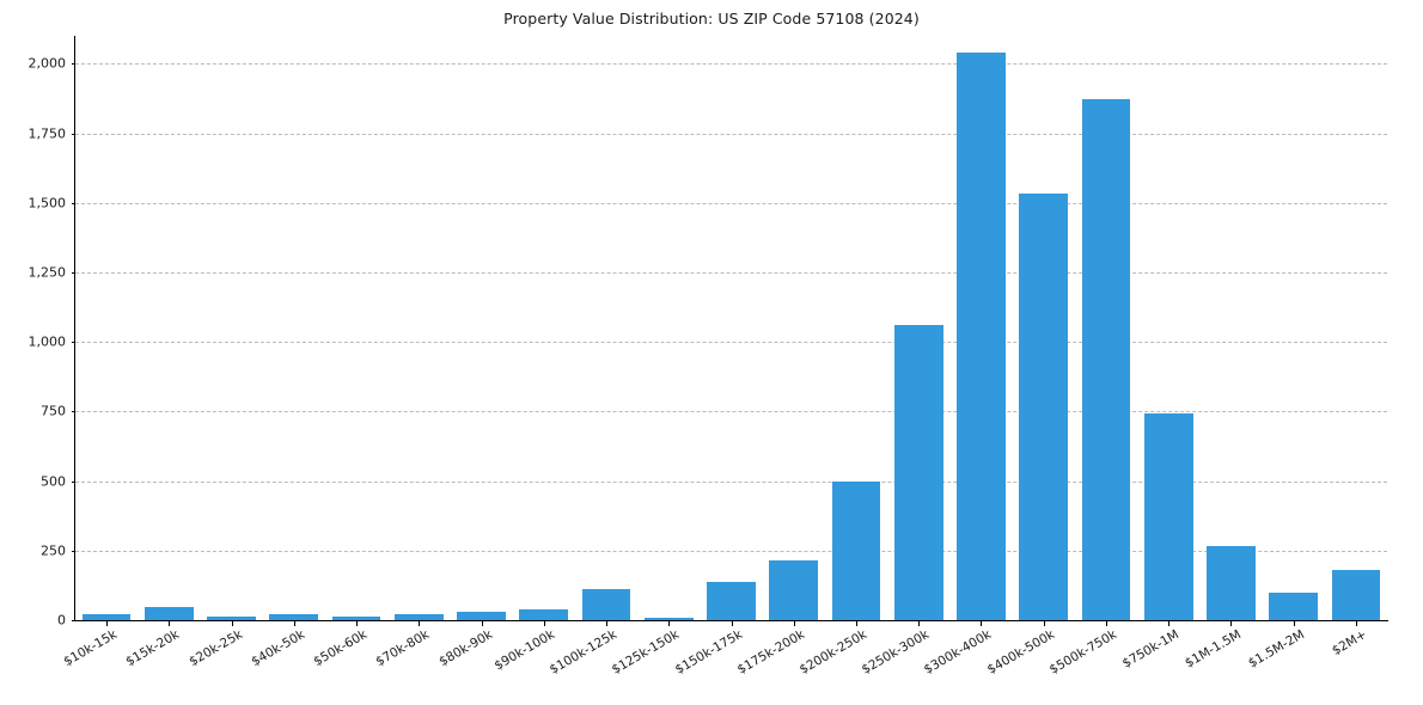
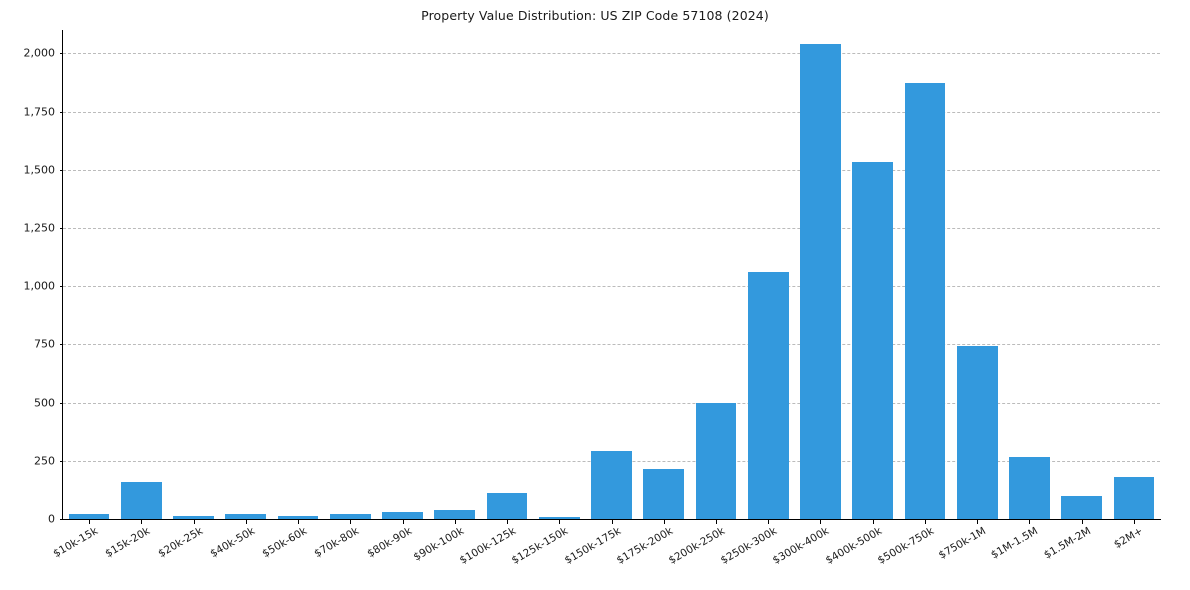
$15k-20k: 50 -> 160
$150k-175k: 140 -> 290
